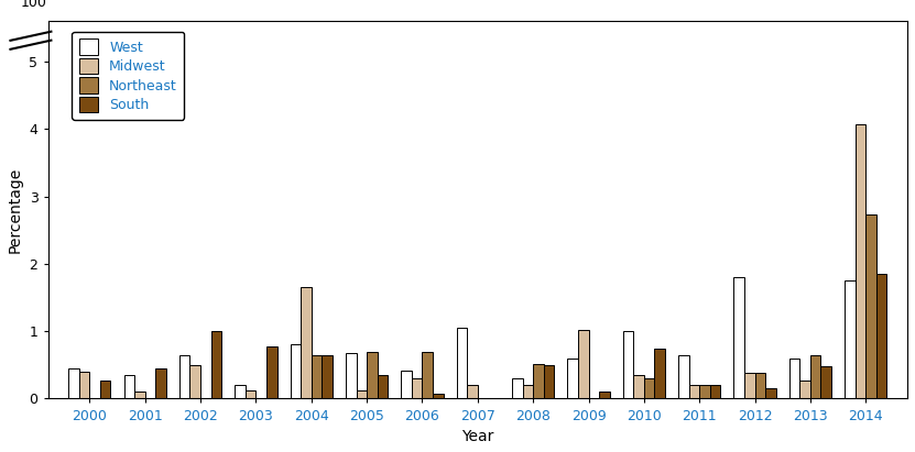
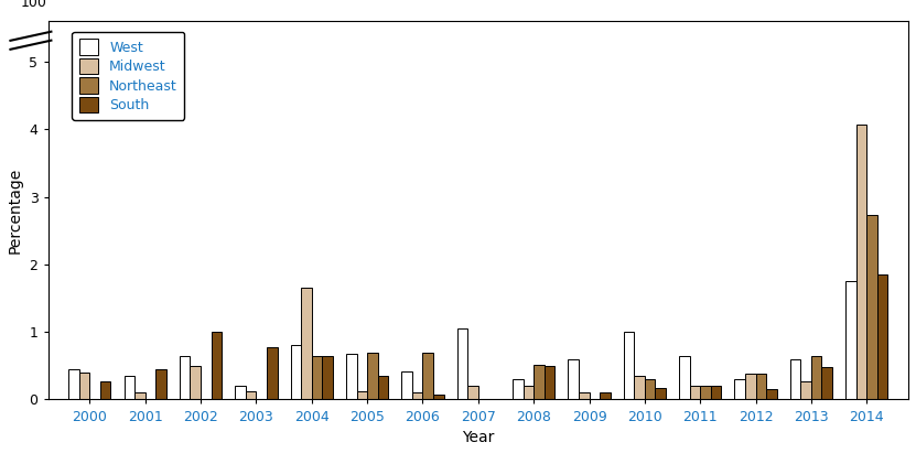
Midwest/2006: 0.30 -> 0.10
Midwest/2009: 1.02 -> 0.10
South/2010: 0.74 -> 0.17
West/2012: 1.80 -> 0.30
